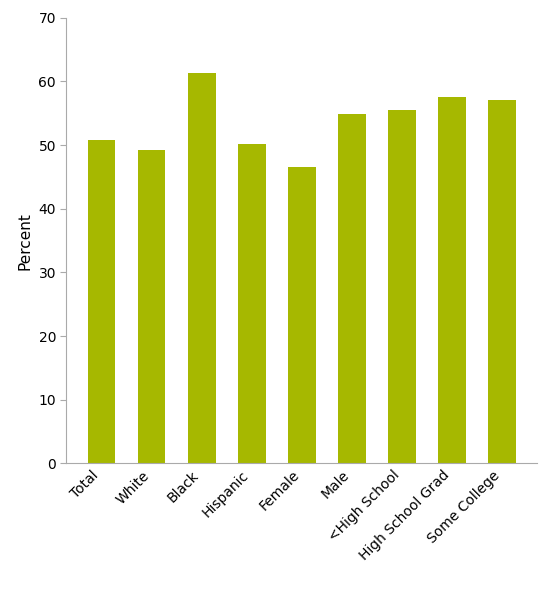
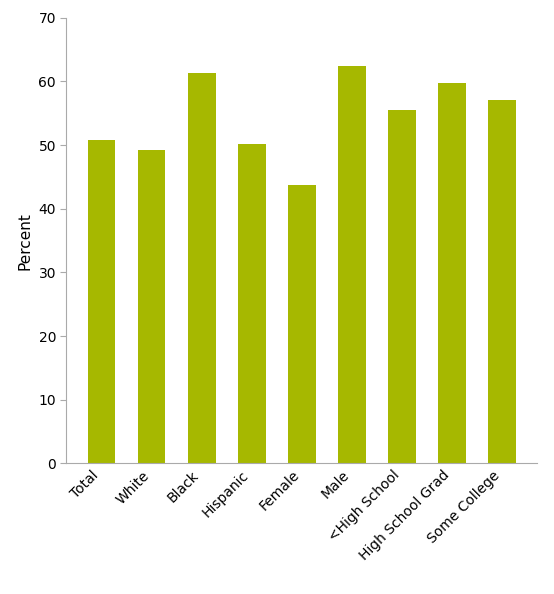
Female: 46.6 -> 43.8
Male: 54.9 -> 62.4
High School Grad: 57.6 -> 59.8
